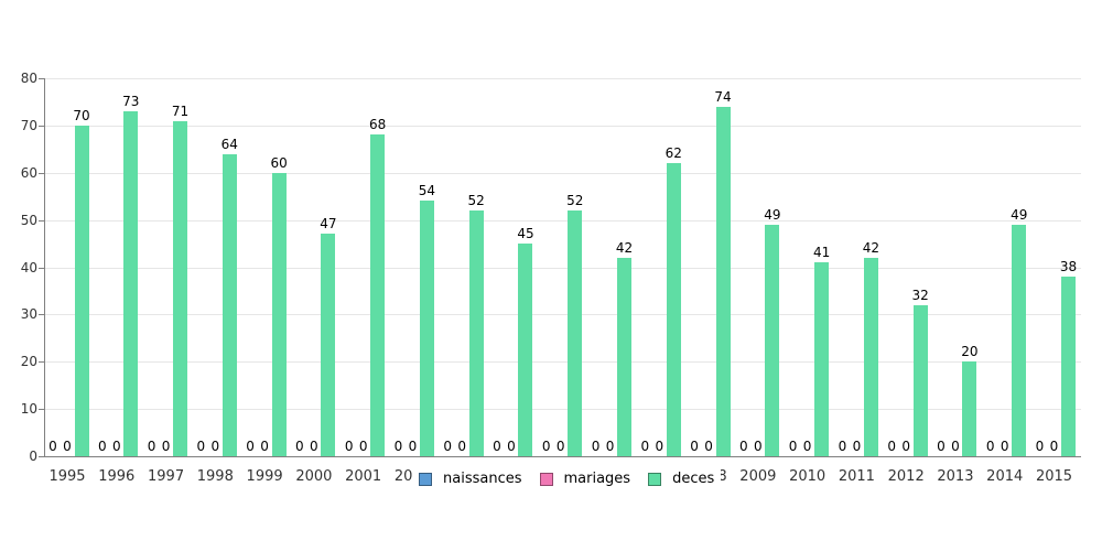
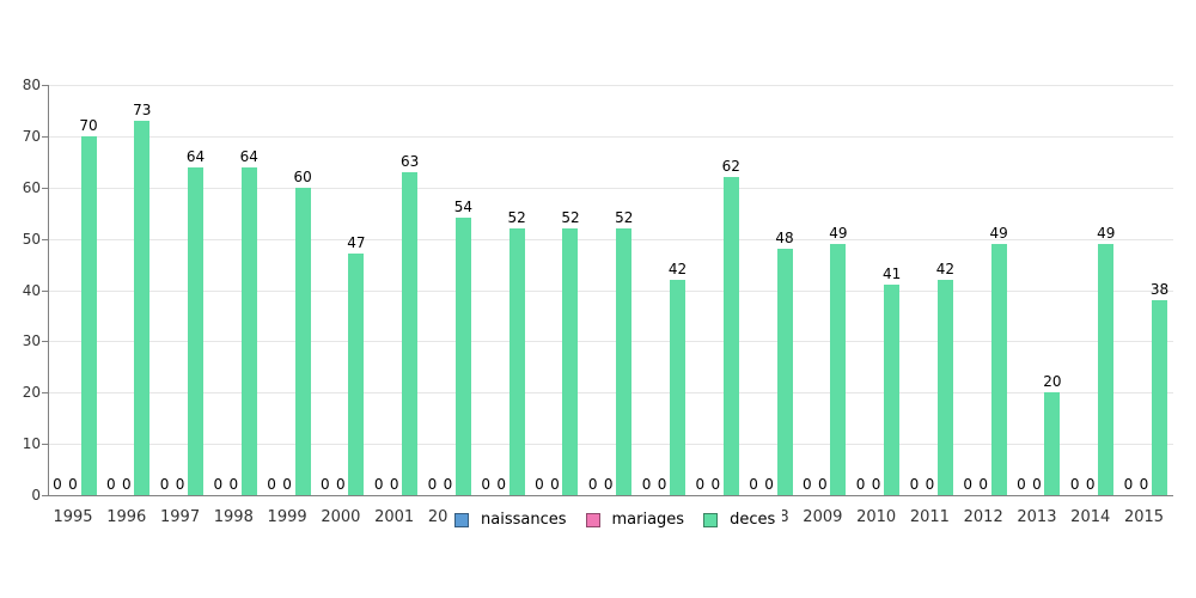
deces/1997: 71 -> 64
deces/2001: 68 -> 63
deces/2004: 45 -> 52
deces/2008: 74 -> 48
deces/2012: 32 -> 49
